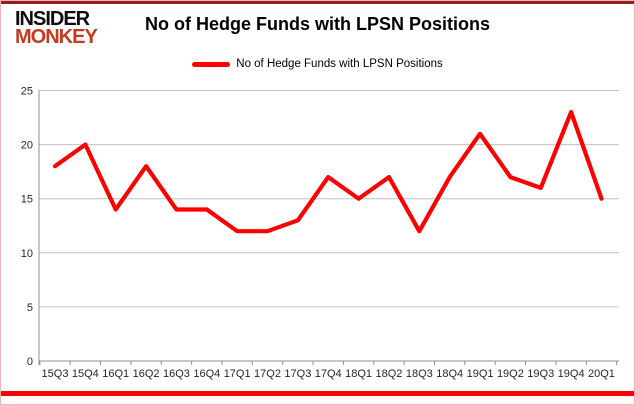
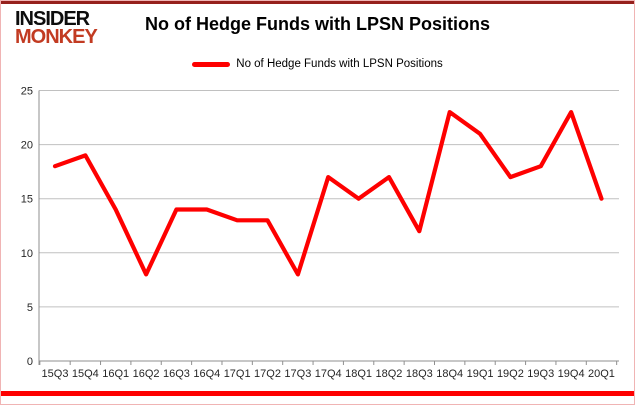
15Q4: 20 -> 19
16Q2: 18 -> 8
17Q1: 12 -> 13
17Q2: 12 -> 13
17Q3: 13 -> 8
18Q4: 17 -> 23
19Q3: 16 -> 18
